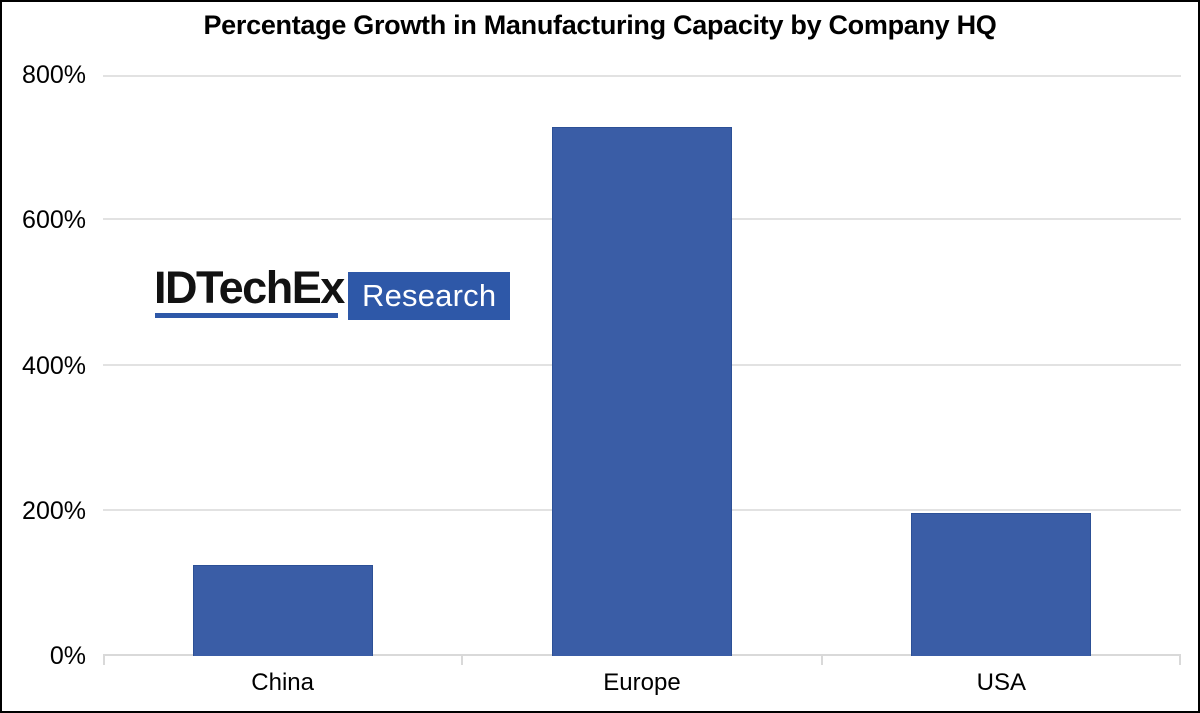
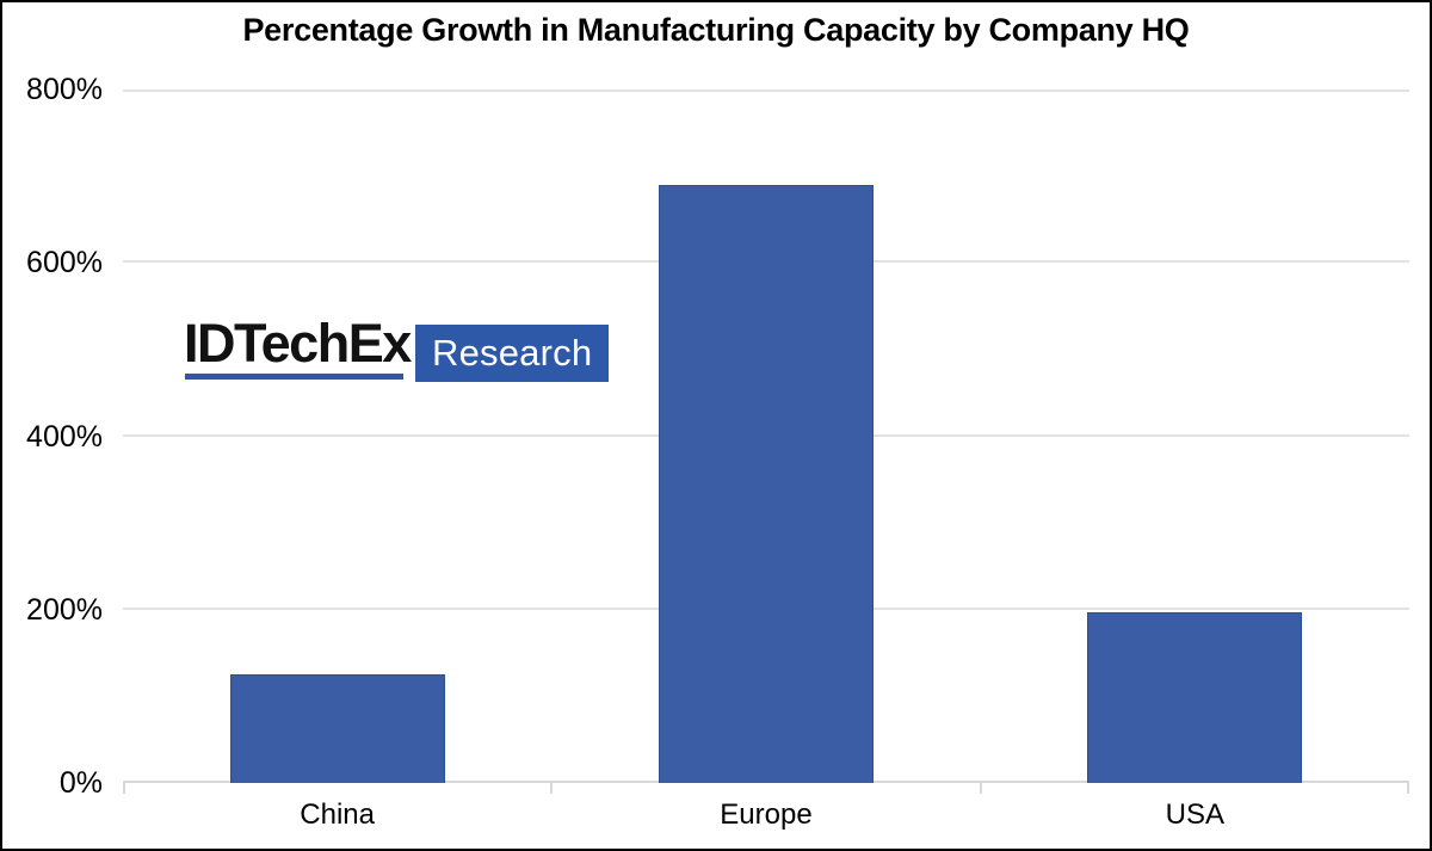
Europe: 730% -> 690%
